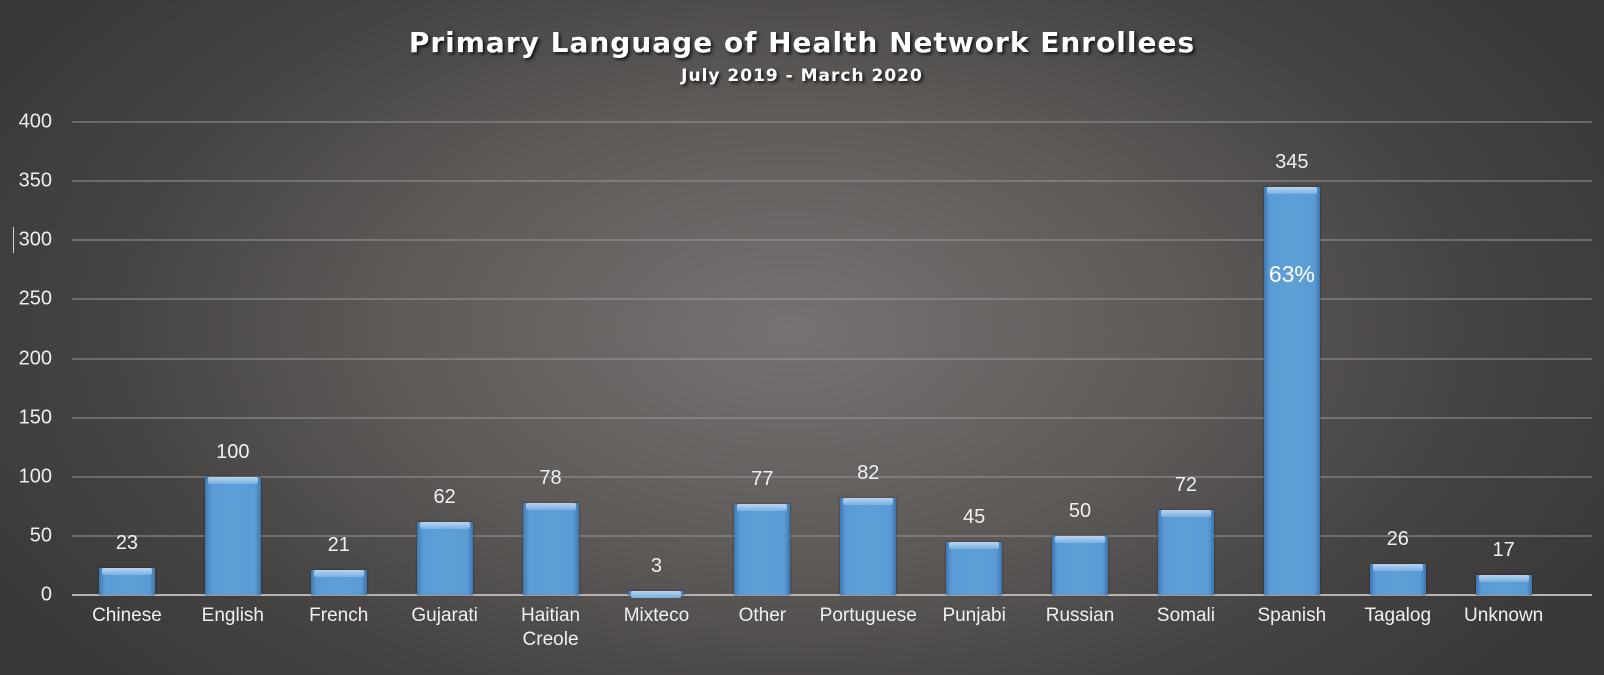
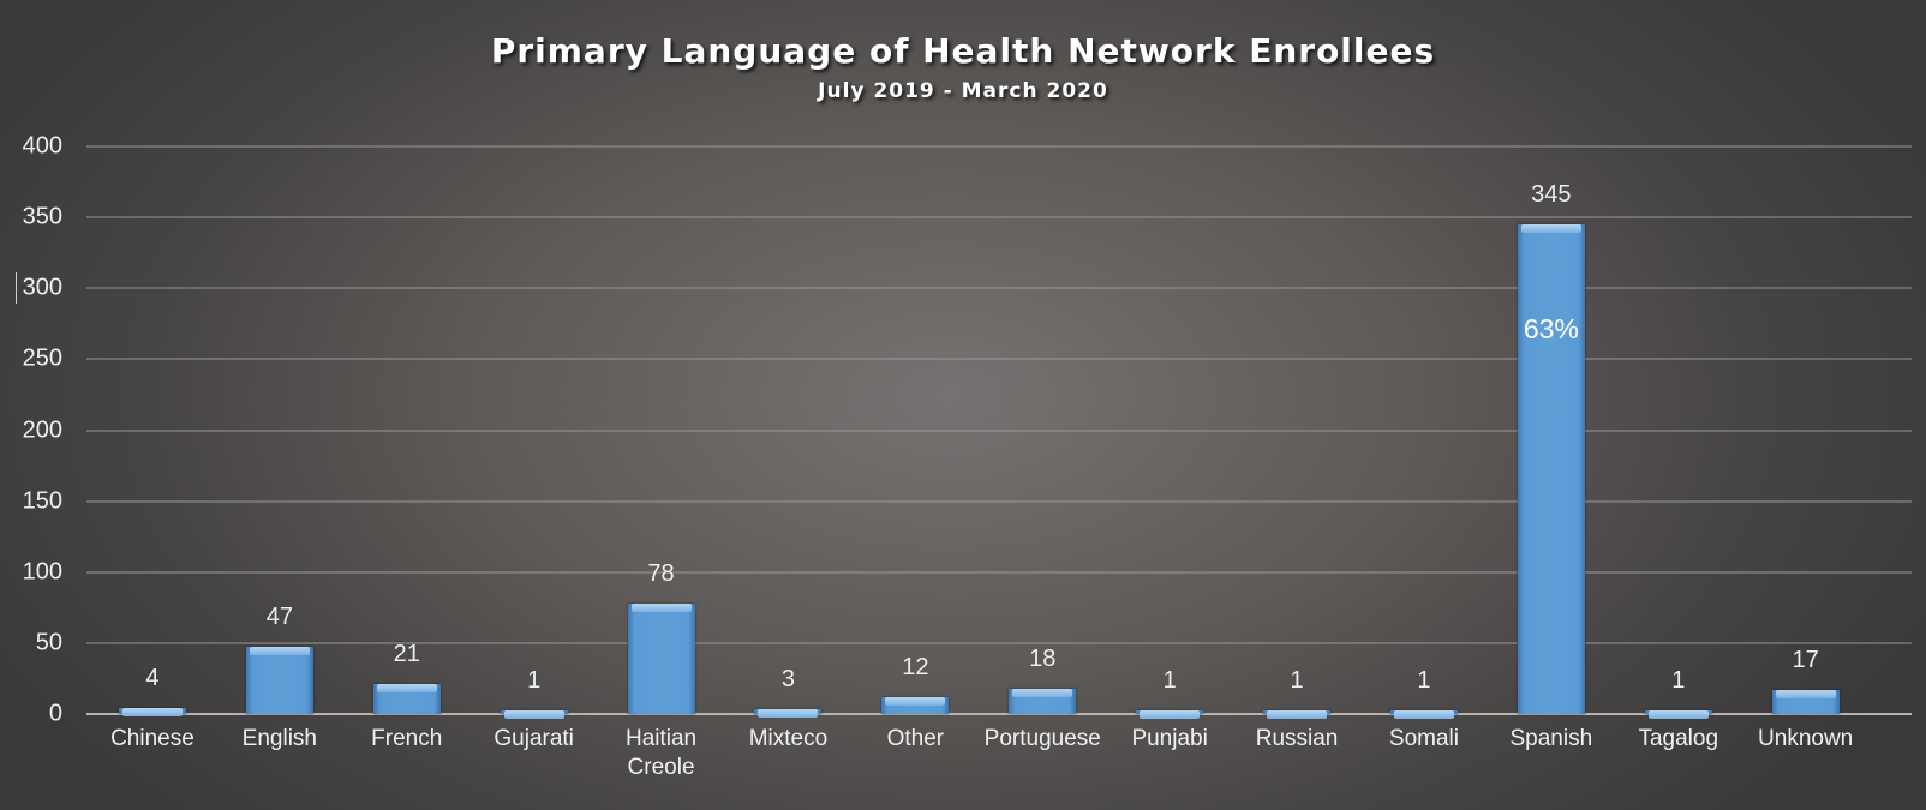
Chinese: 23 -> 4
English: 100 -> 47
Gujarati: 62 -> 1
Other: 77 -> 12
Portuguese: 82 -> 18
Punjabi: 45 -> 1
Russian: 50 -> 1
Somali: 72 -> 1
Tagalog: 26 -> 1
